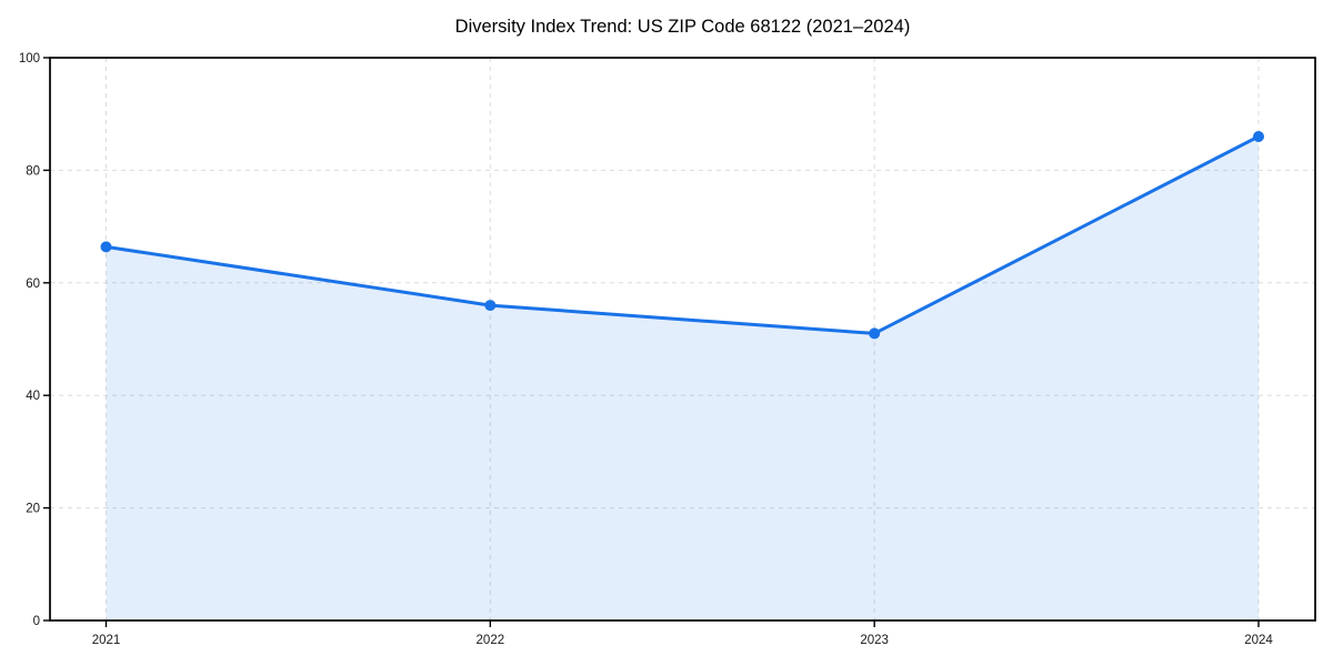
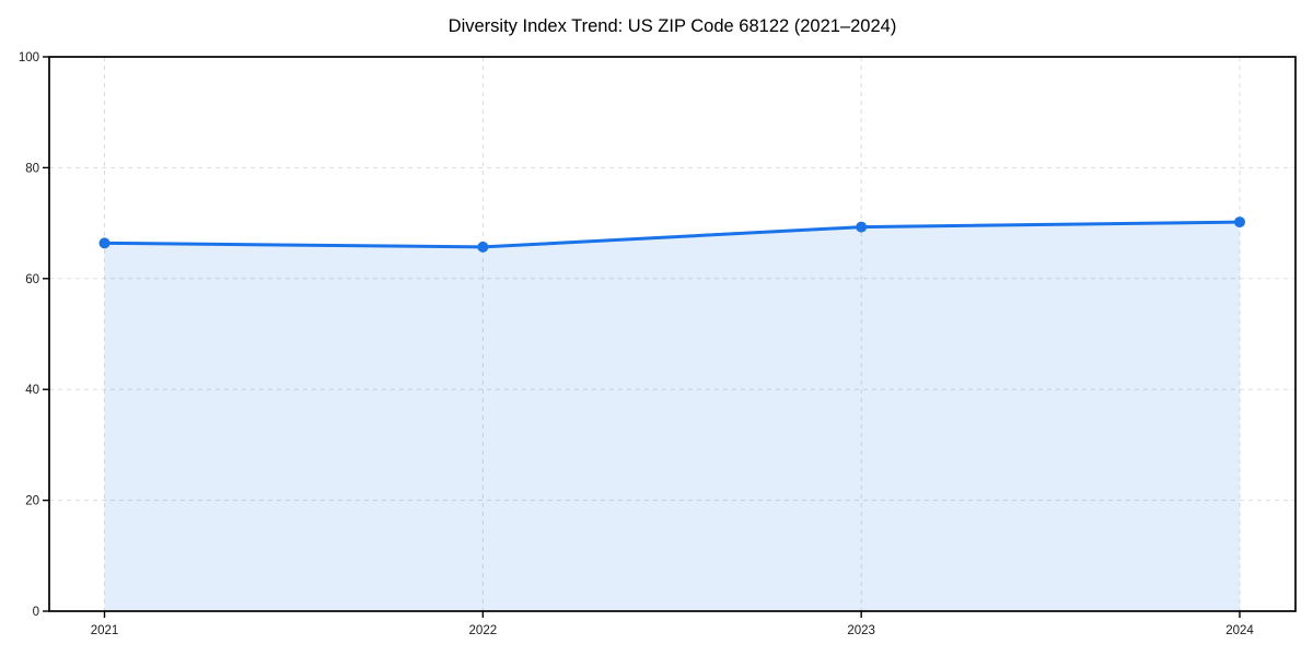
2022: 56 -> 66
2023: 51 -> 69
2024: 86 -> 70
